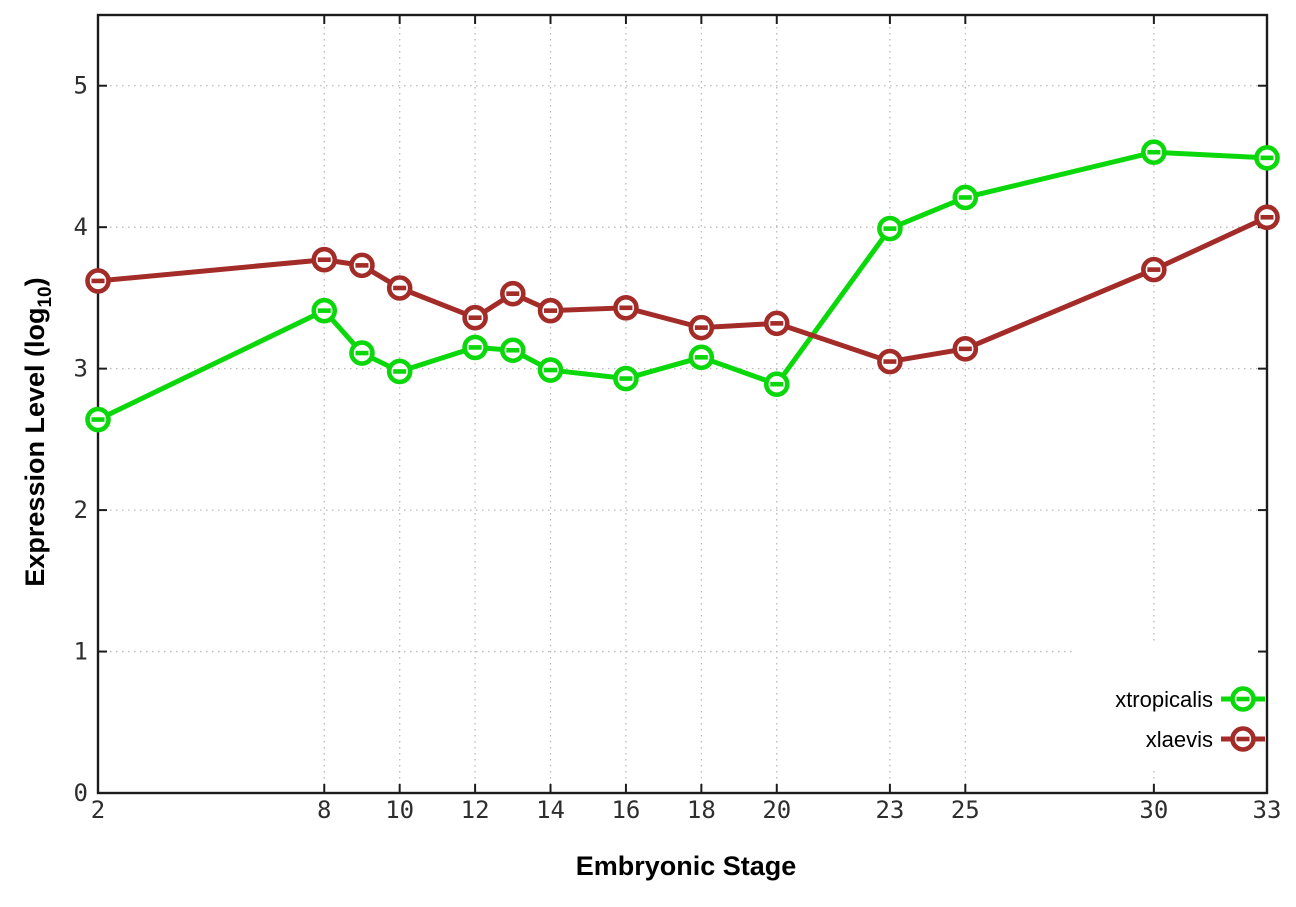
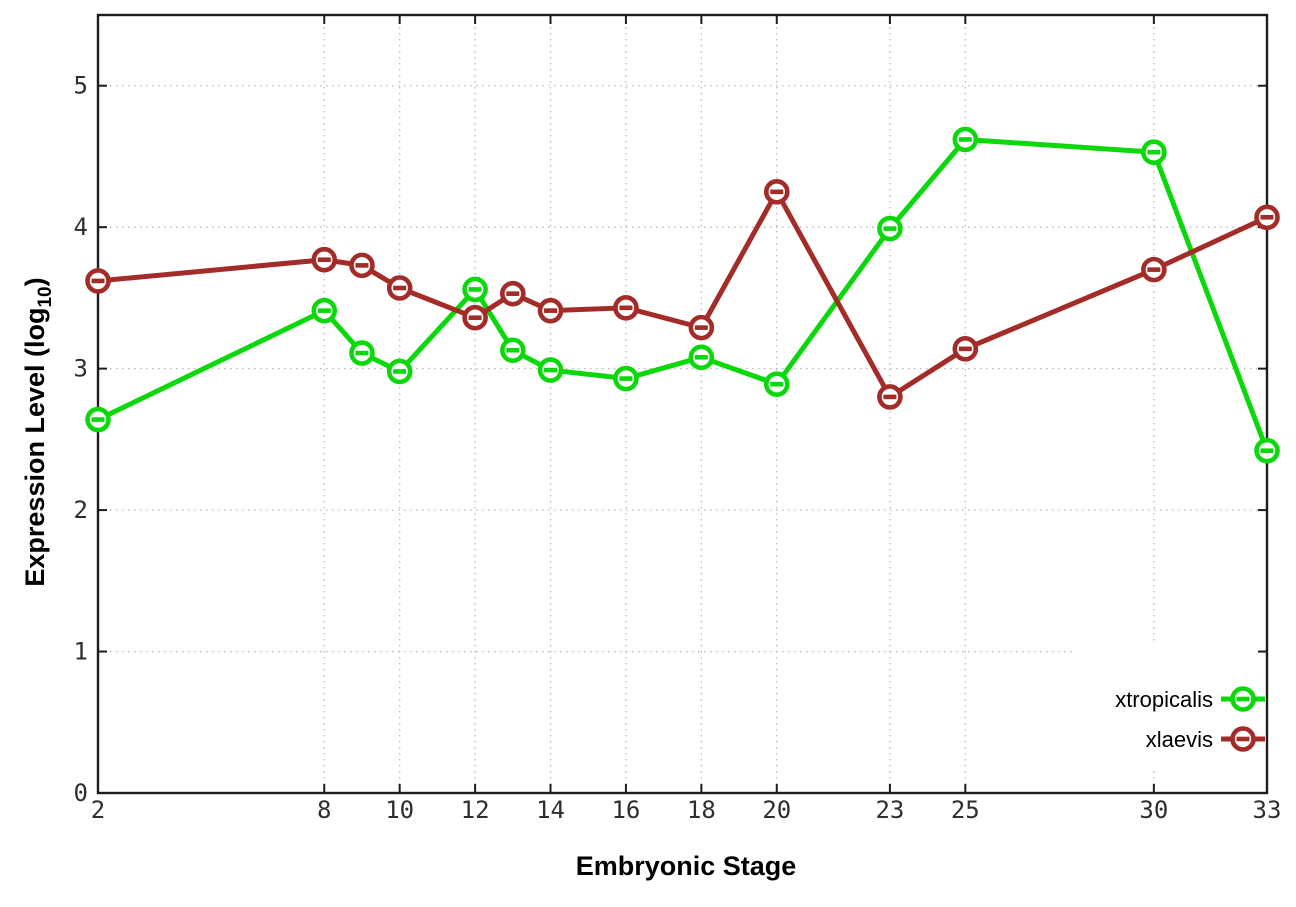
xtropicalis/12: 3.15 -> 3.56
xlaevis/20: 3.32 -> 4.25
xlaevis/23: 3.05 -> 2.80
xtropicalis/25: 4.21 -> 4.62
xtropicalis/33: 4.49 -> 2.42
